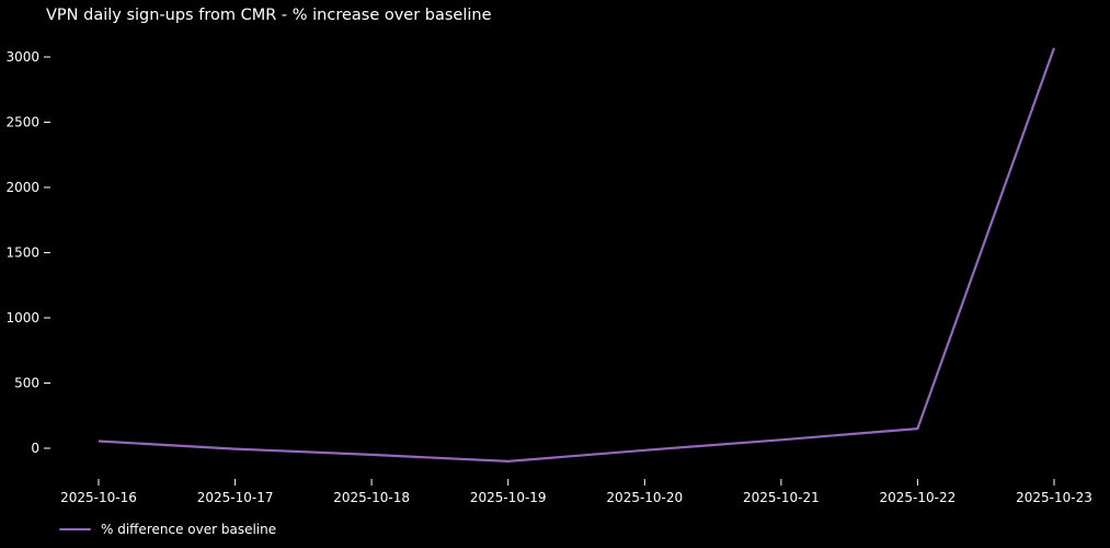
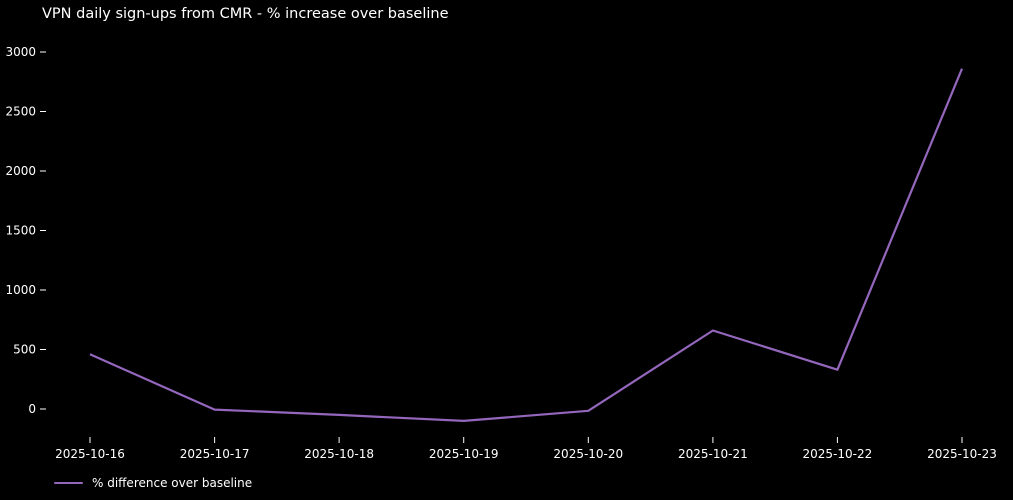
2025-10-16: 60 -> 460
2025-10-21: 60 -> 660
2025-10-22: 150 -> 330
2025-10-23: 3070 -> 2860
